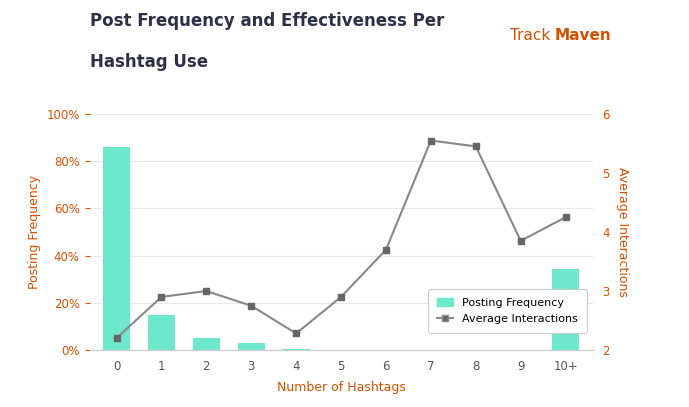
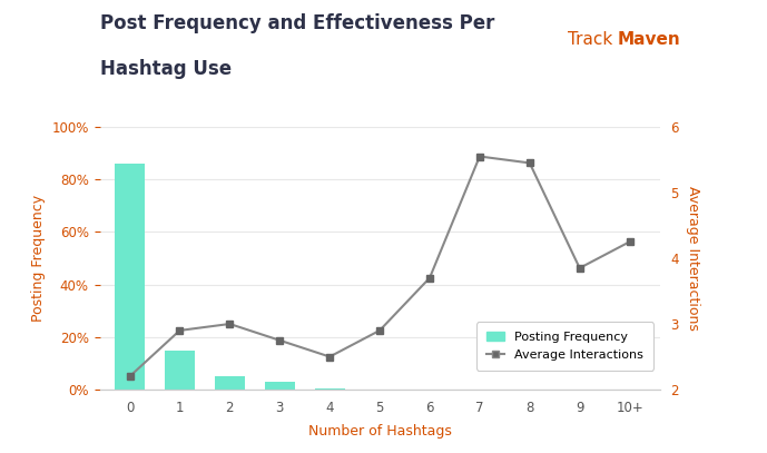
Average Interactions/4: 2.28 -> 2.50
Posting Frequency/10+: 34.5% -> 0.2%
